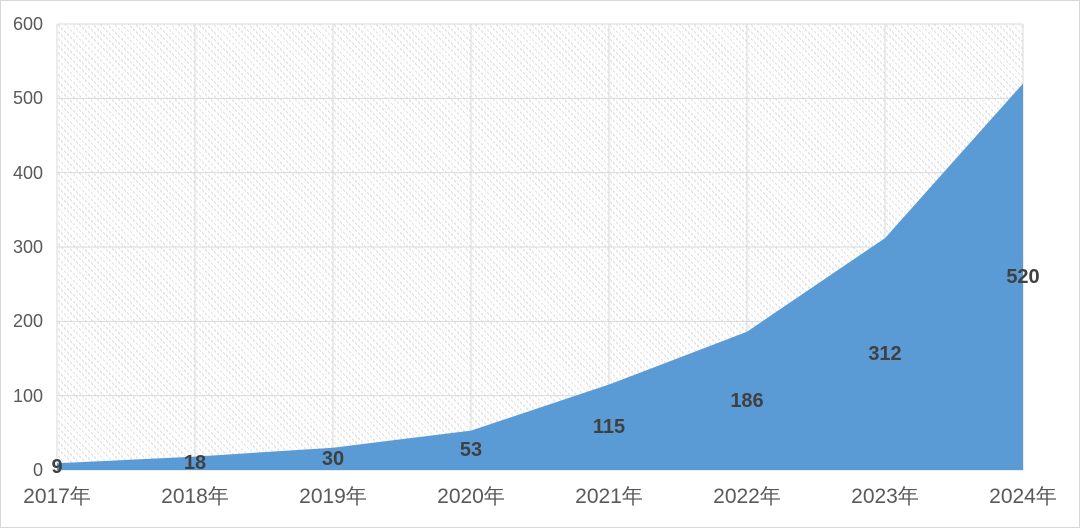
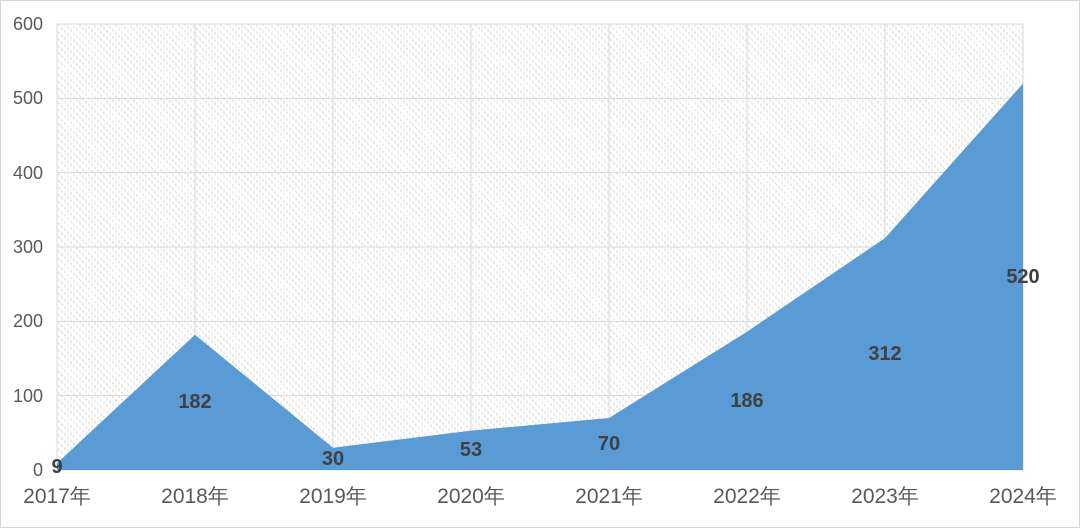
2018年: 18 -> 182
2021年: 115 -> 70
